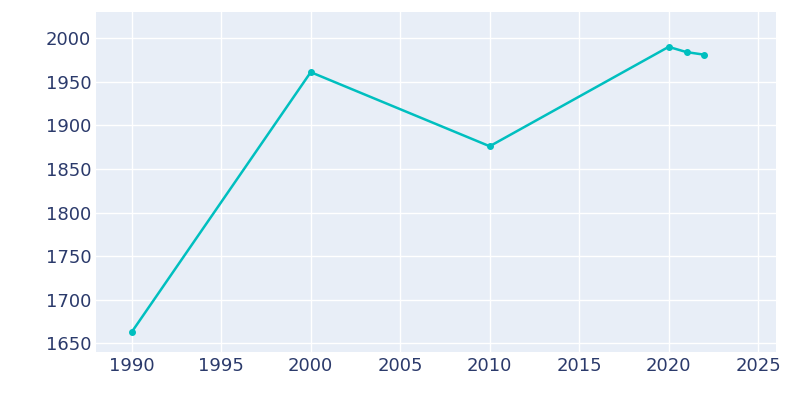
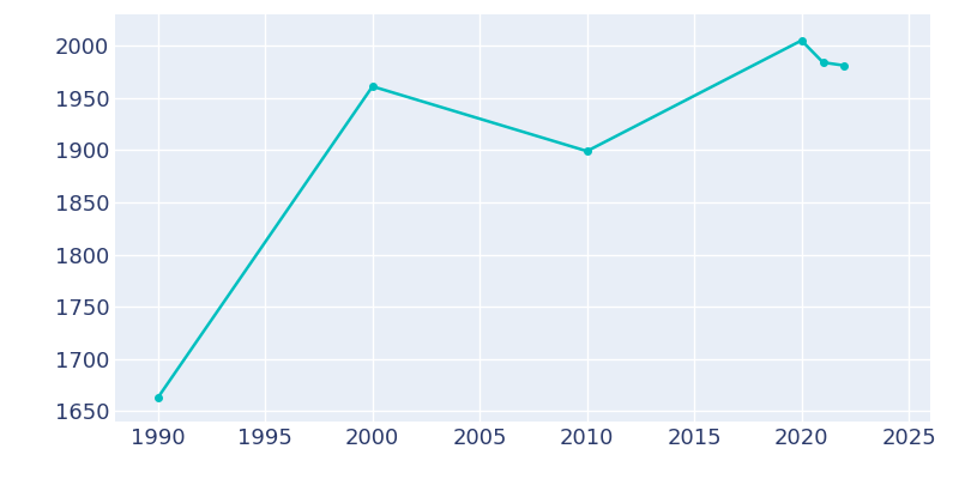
2010: 1876 -> 1899
2020: 1990 -> 2005
